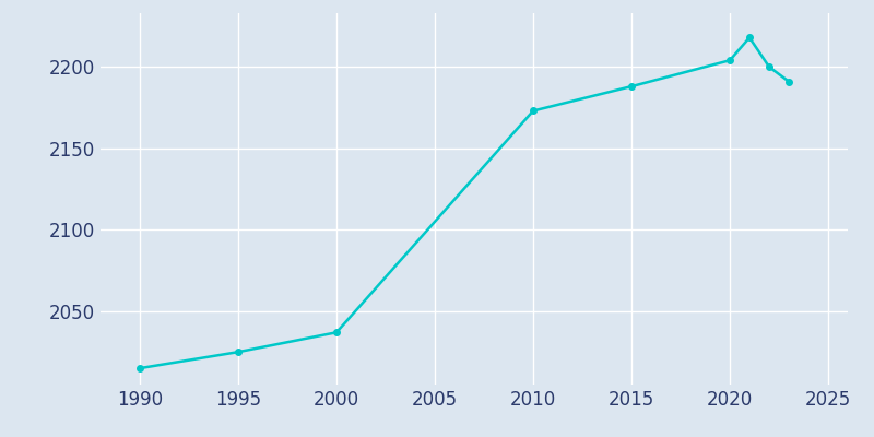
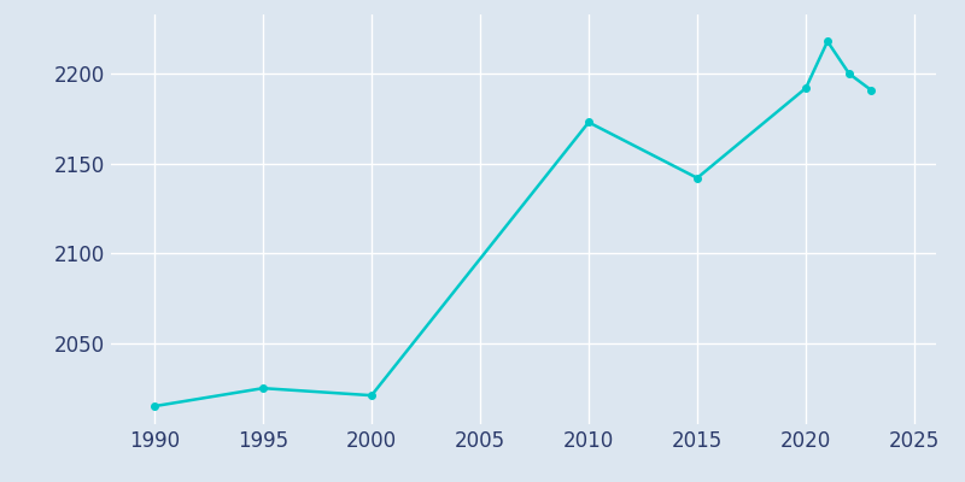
2000: 2037 -> 2021
2015: 2188 -> 2142
2020: 2204 -> 2192
